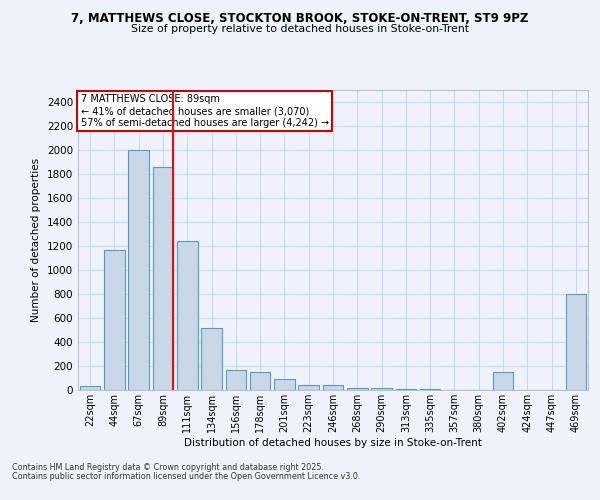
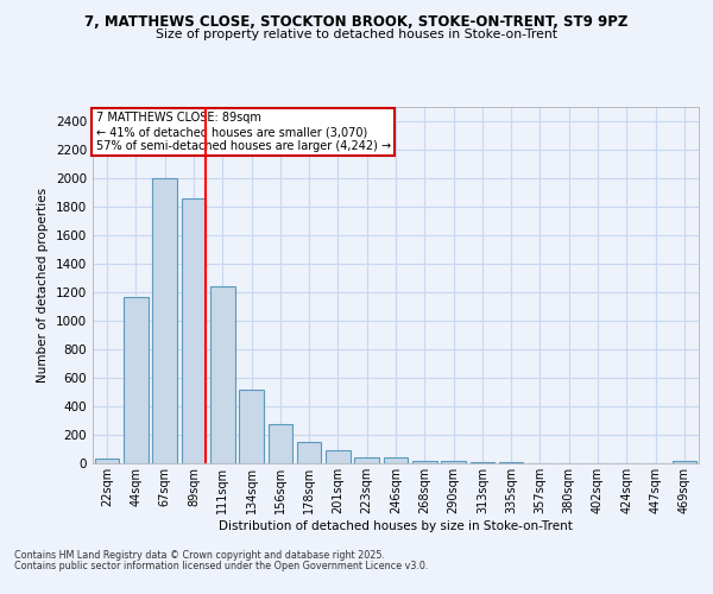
156sqm: 170 -> 280
402sqm: 150 -> 0
469sqm: 800 -> 20
